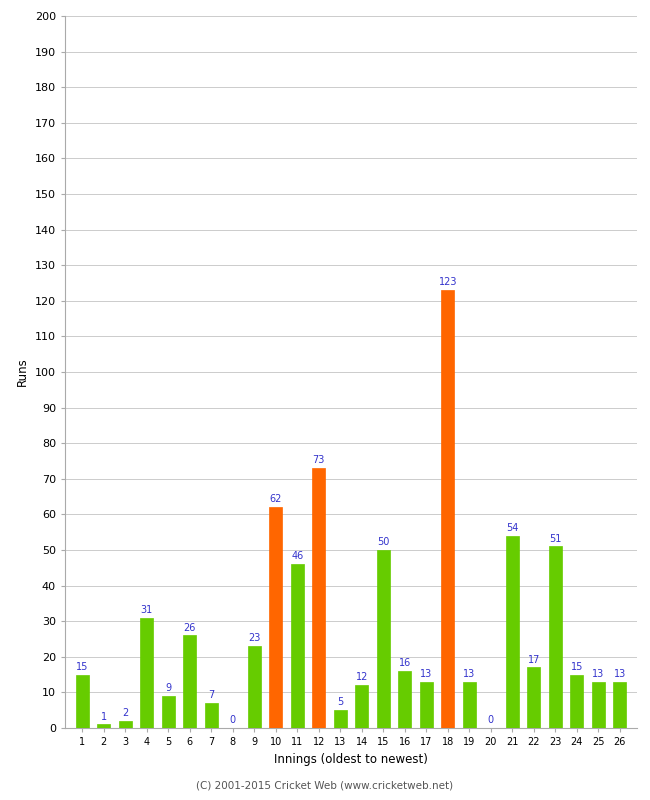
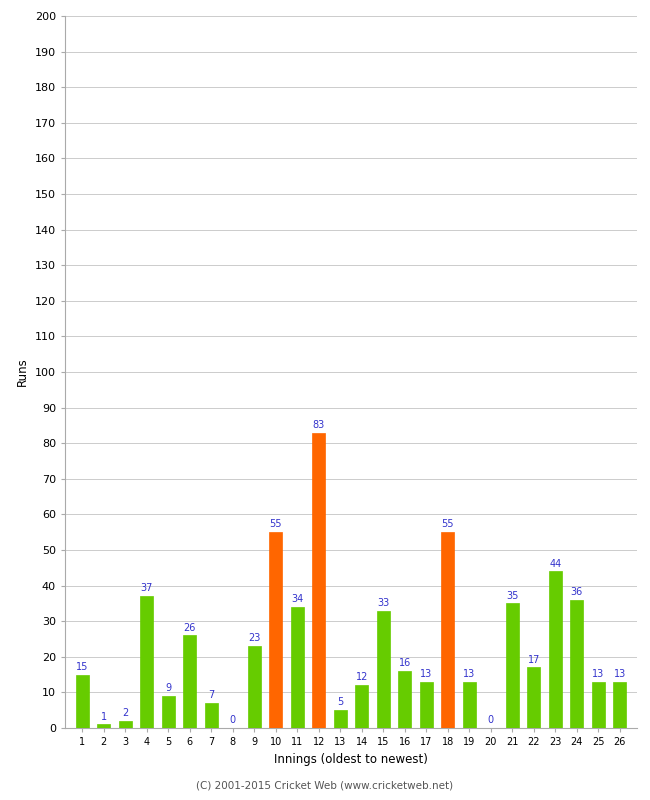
4: 31 -> 37
10: 62 -> 55
11: 46 -> 34
12: 73 -> 83
15: 50 -> 33
18: 123 -> 55
21: 54 -> 35
23: 51 -> 44
24: 15 -> 36
